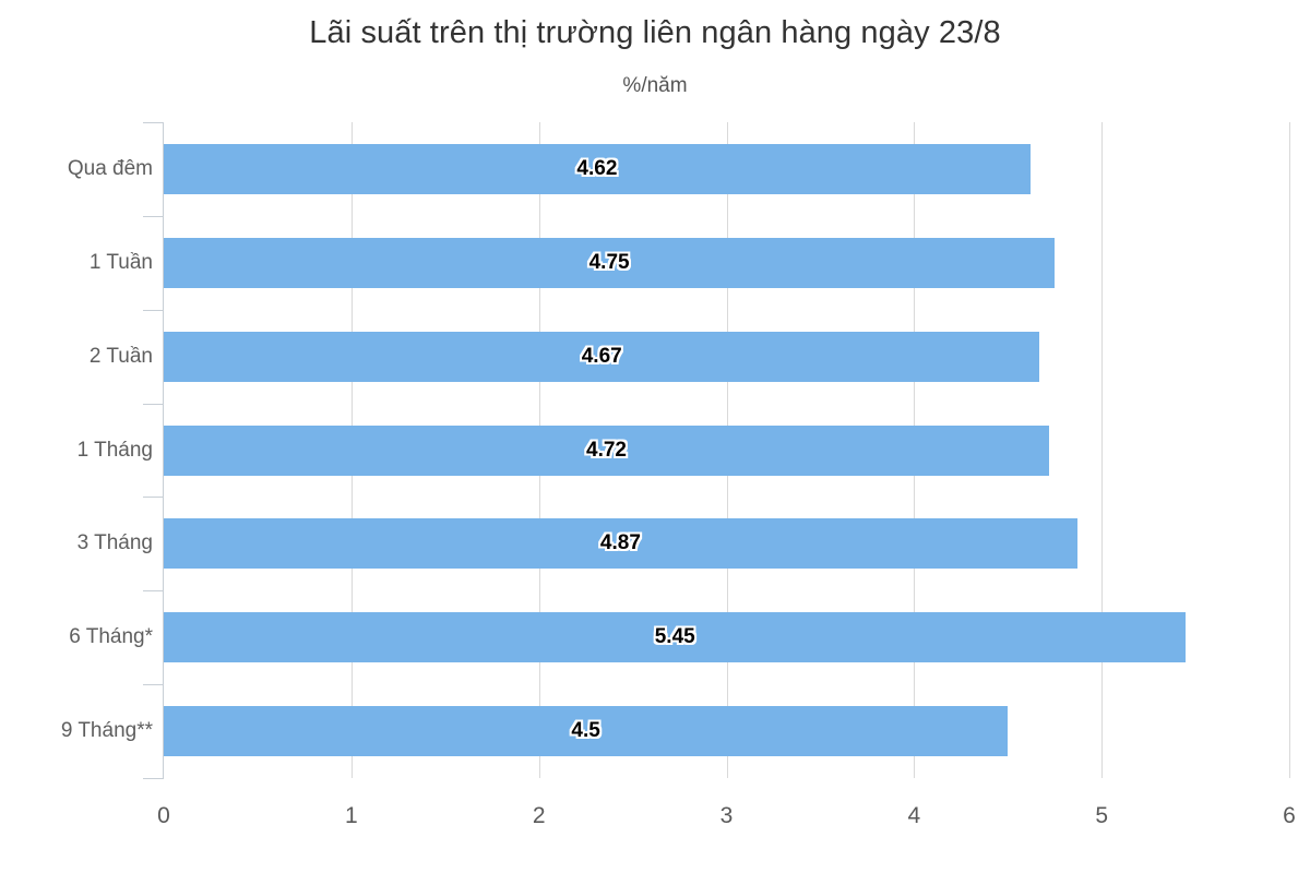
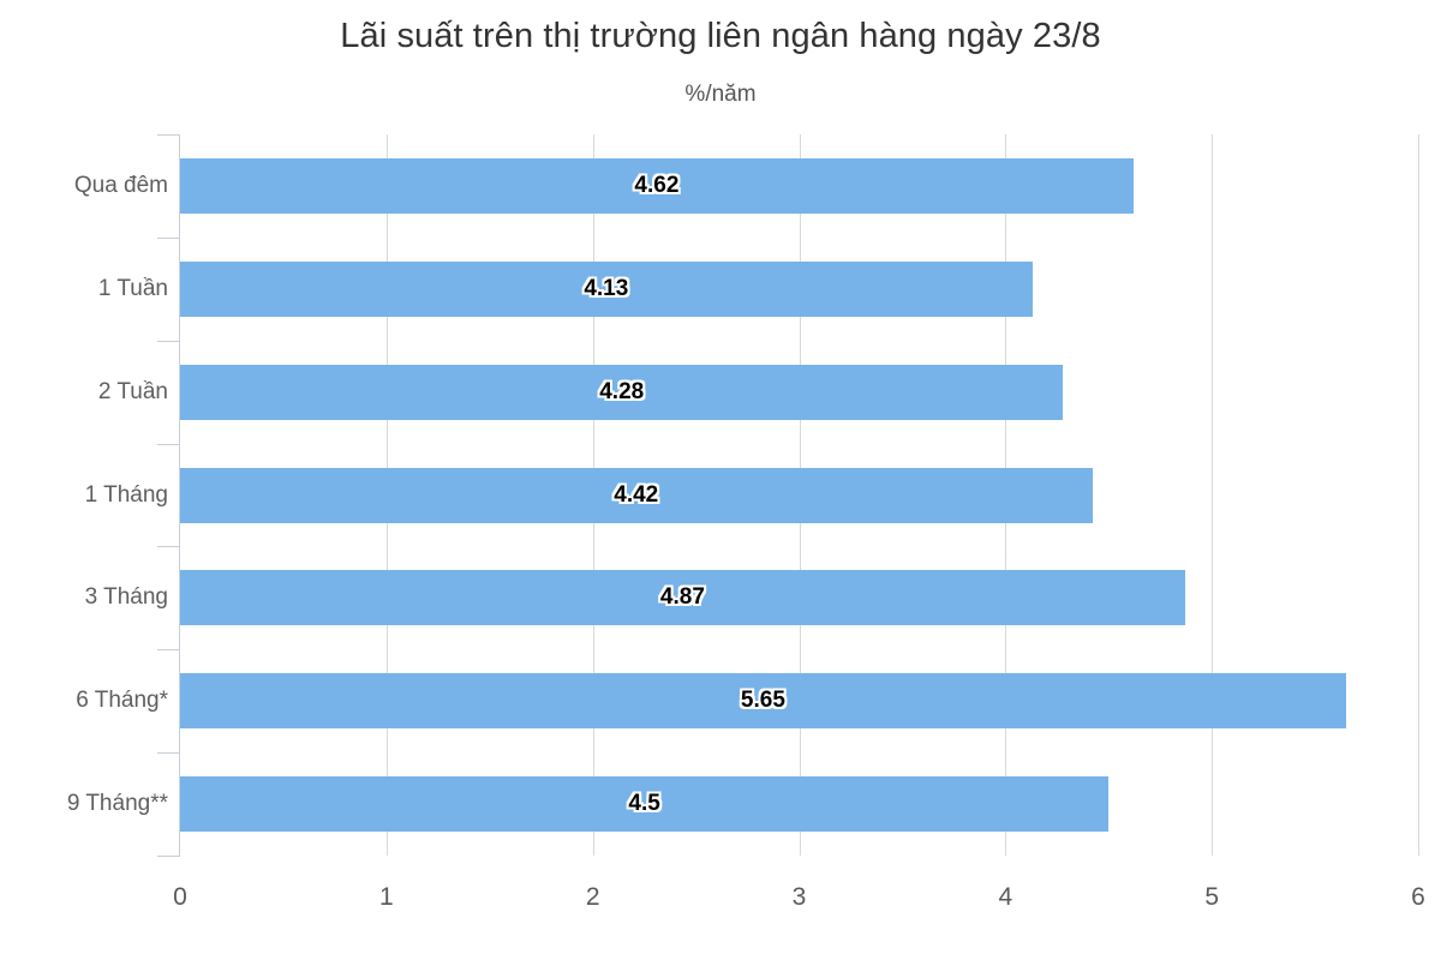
1 Tuần: 4.75 -> 4.13
2 Tuần: 4.67 -> 4.28
1 Tháng: 4.72 -> 4.42
6 Tháng*: 5.45 -> 5.65
